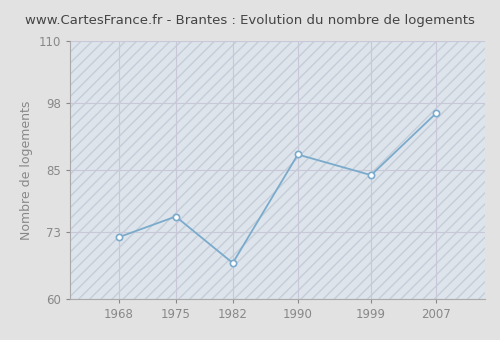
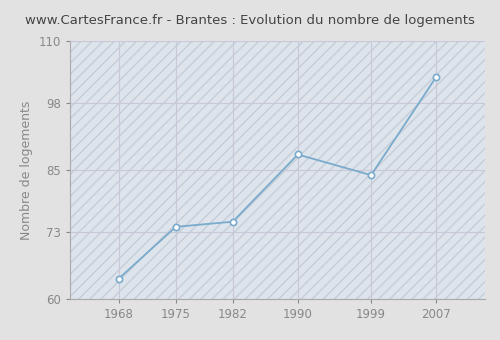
1968: 72 -> 64
1975: 76 -> 74
1982: 67 -> 75
2007: 96 -> 103
